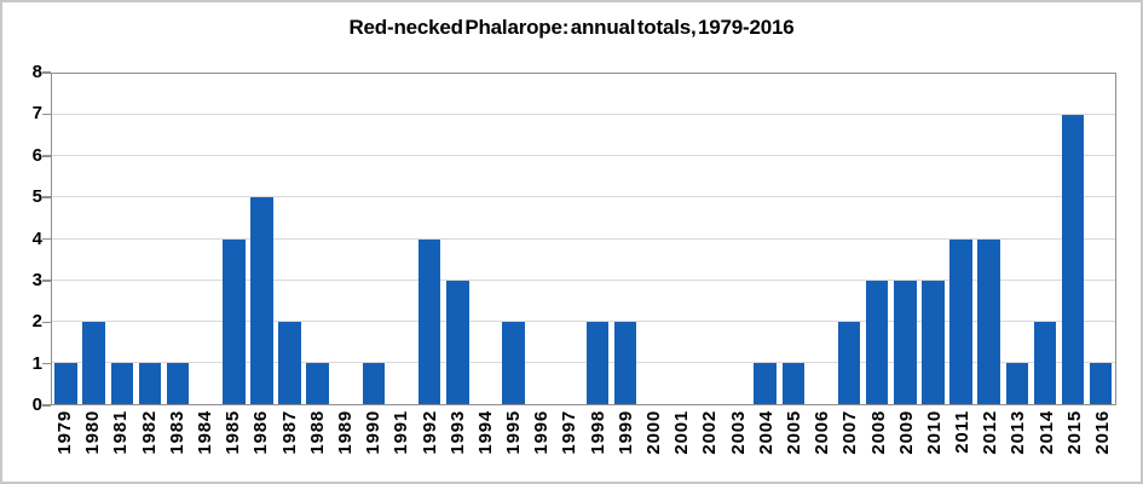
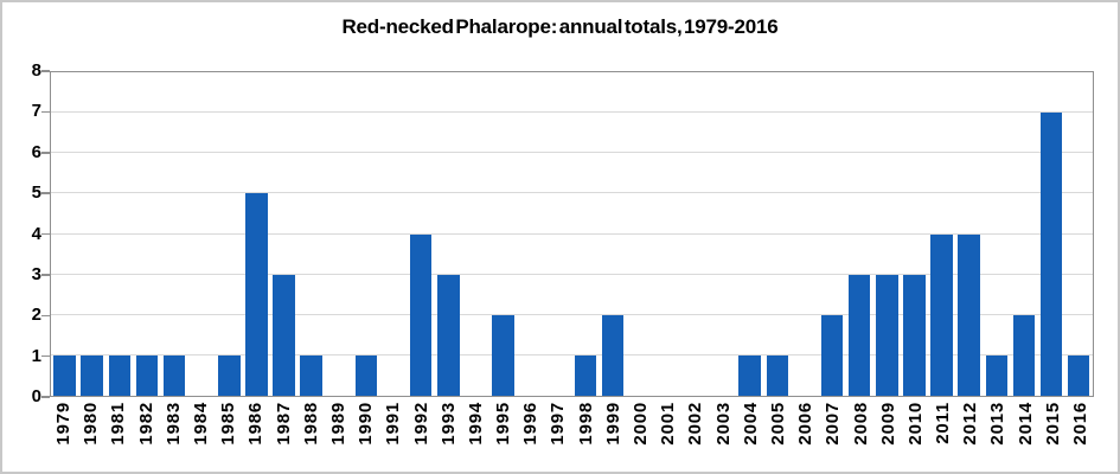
1980: 2 -> 1
1985: 4 -> 1
1987: 2 -> 3
1998: 2 -> 1
